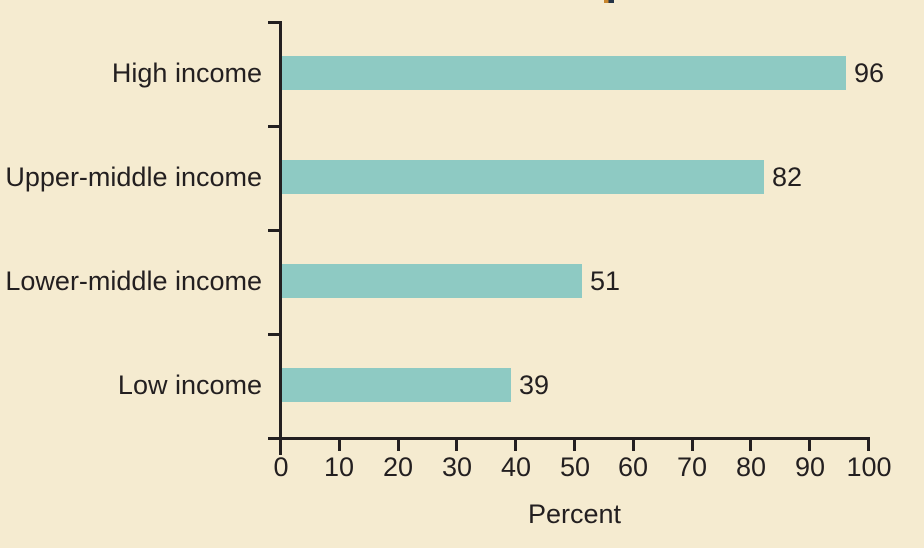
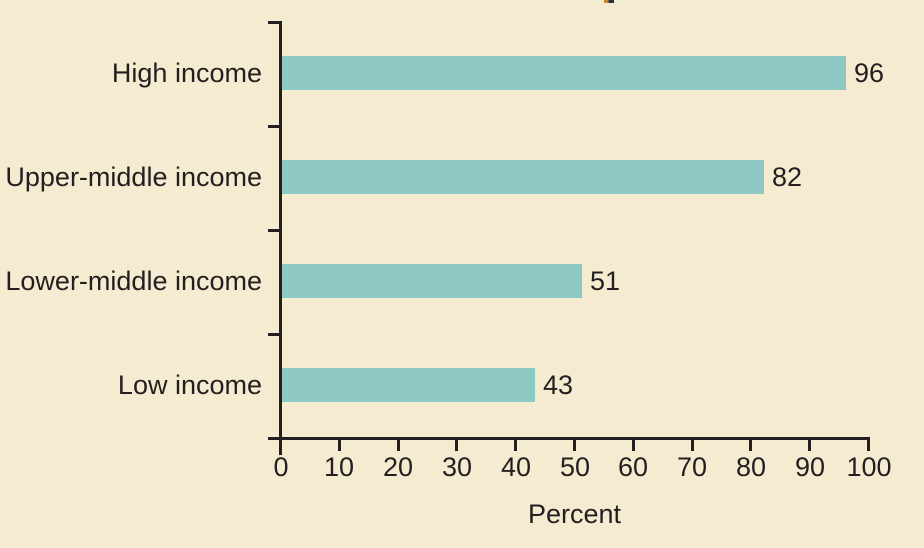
Low income: 39 -> 43
